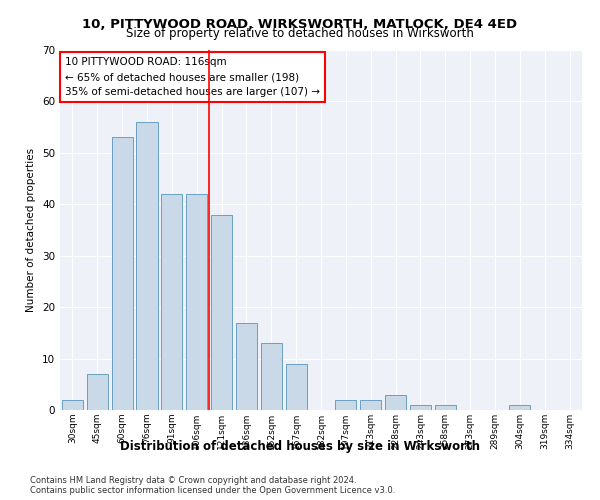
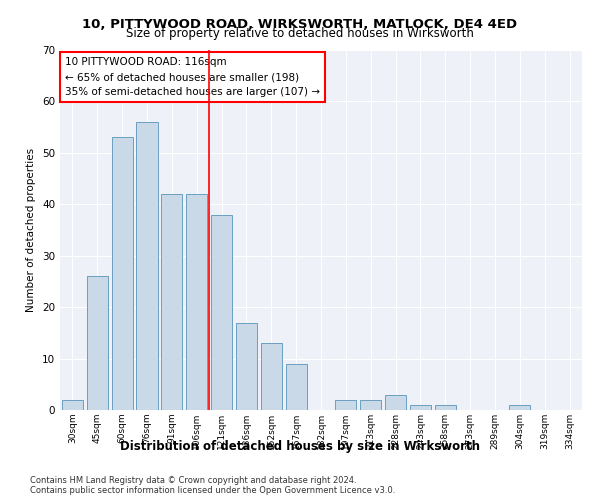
45sqm: 7 -> 26
